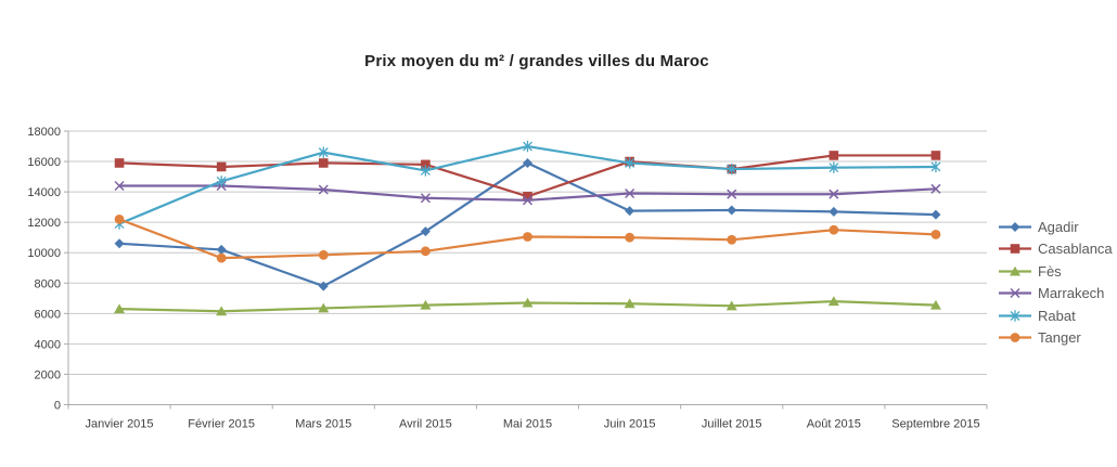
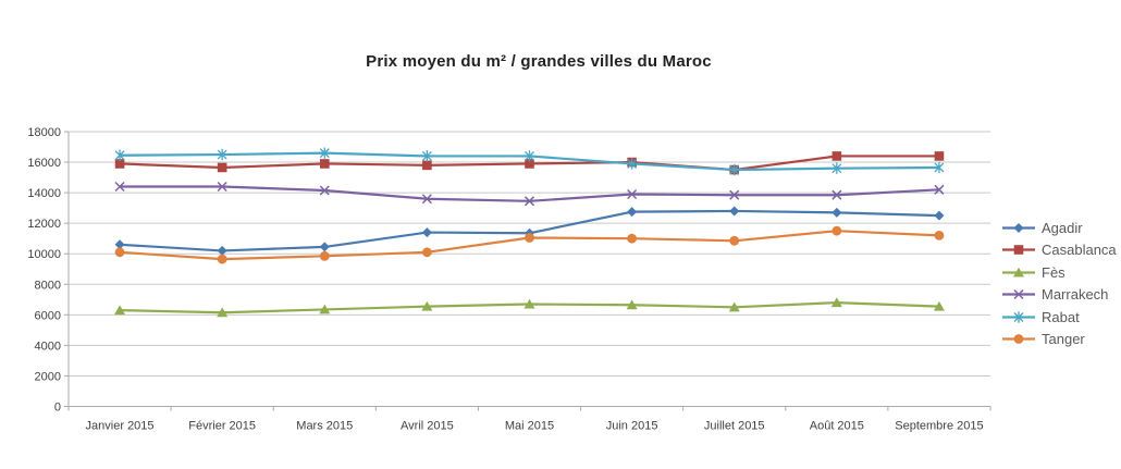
Rabat/Janvier 2015: 11900 -> 16400
Tanger/Janvier 2015: 12200 -> 10100
Rabat/Février 2015: 14700 -> 16500
Agadir/Mars 2015: 7800 -> 10400
Rabat/Avril 2015: 15400 -> 16400
Agadir/Mai 2015: 15900 -> 11400
Casablanca/Mai 2015: 13700 -> 15900
Rabat/Mai 2015: 17000 -> 16400
